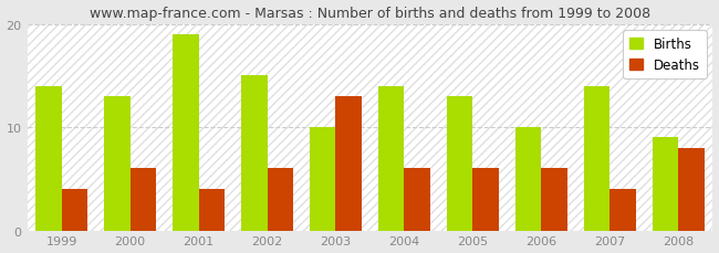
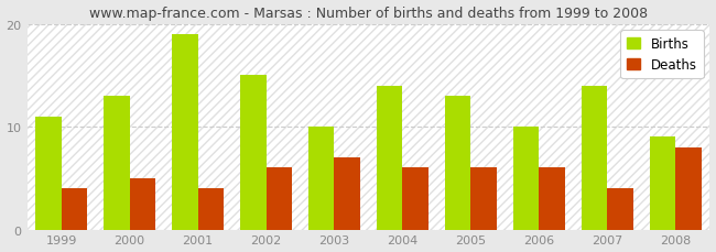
Births/1999: 14 -> 11
Deaths/2000: 6 -> 5
Deaths/2003: 13 -> 7
